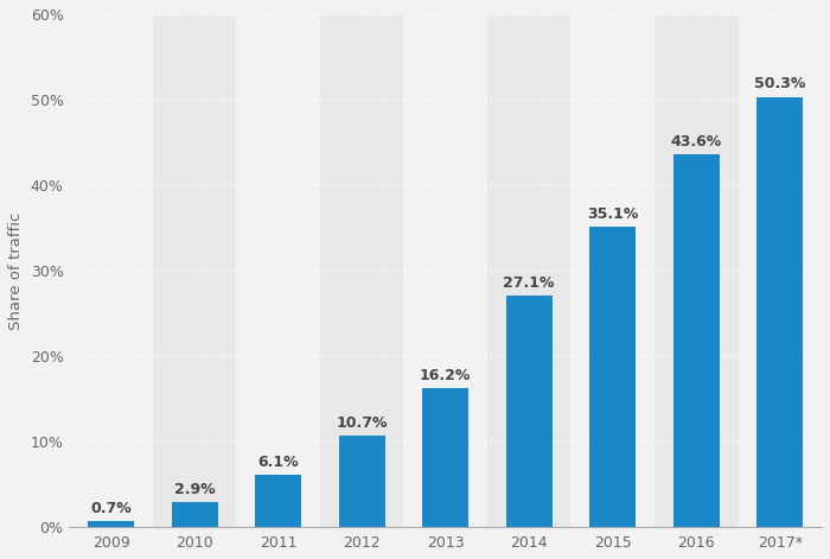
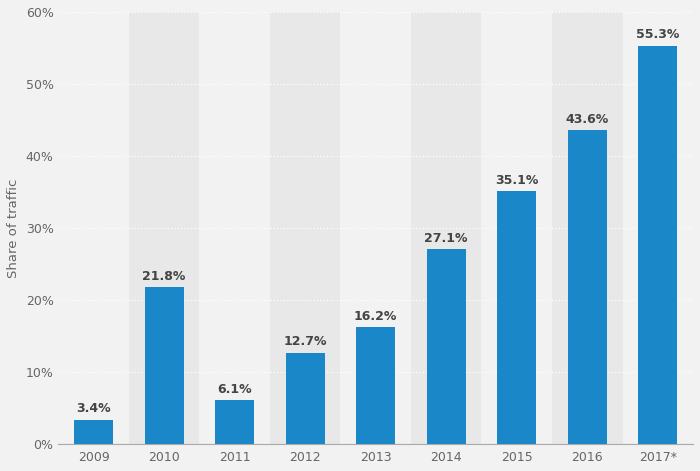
2009: 0.7% -> 3.4%
2010: 2.9% -> 21.8%
2012: 10.7% -> 12.7%
2017*: 50.3% -> 55.3%
